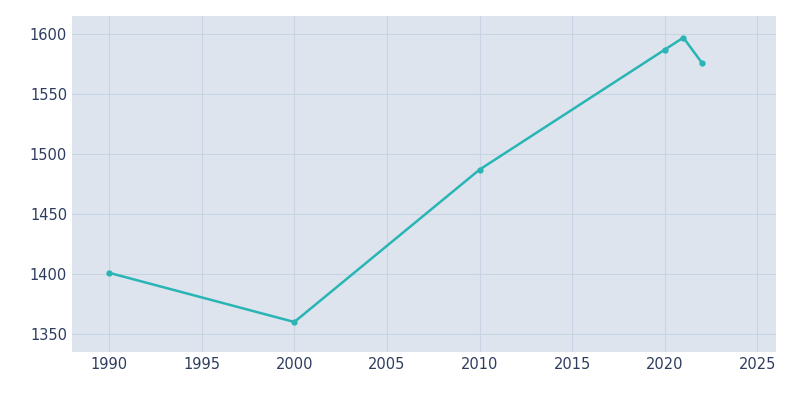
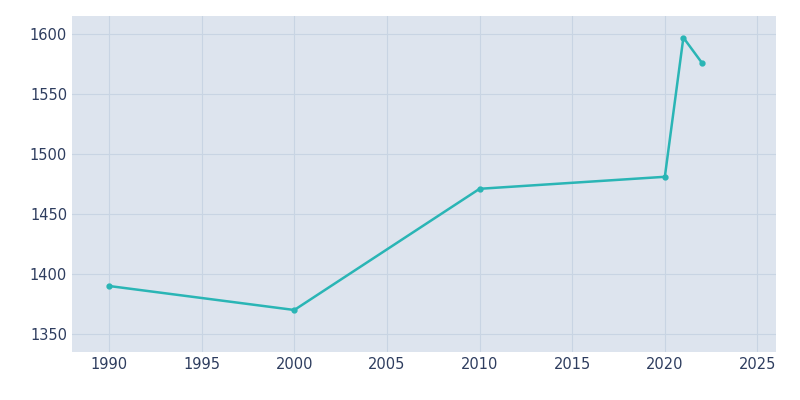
1990: 1401 -> 1390
2000: 1360 -> 1370
2010: 1487 -> 1471
2020: 1587 -> 1481
